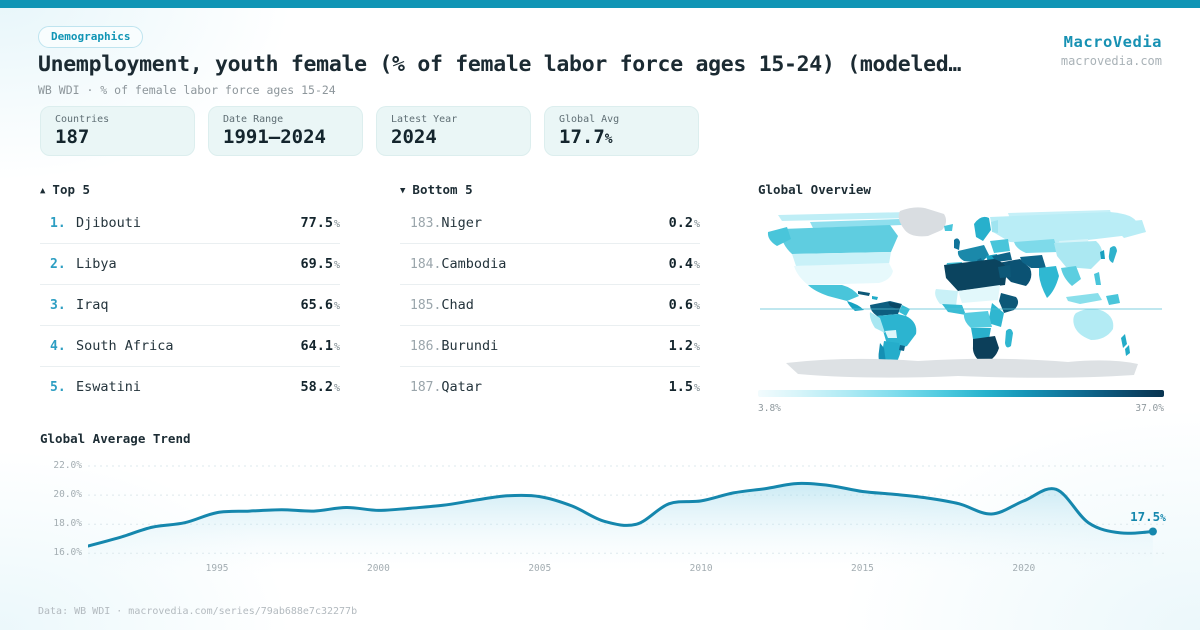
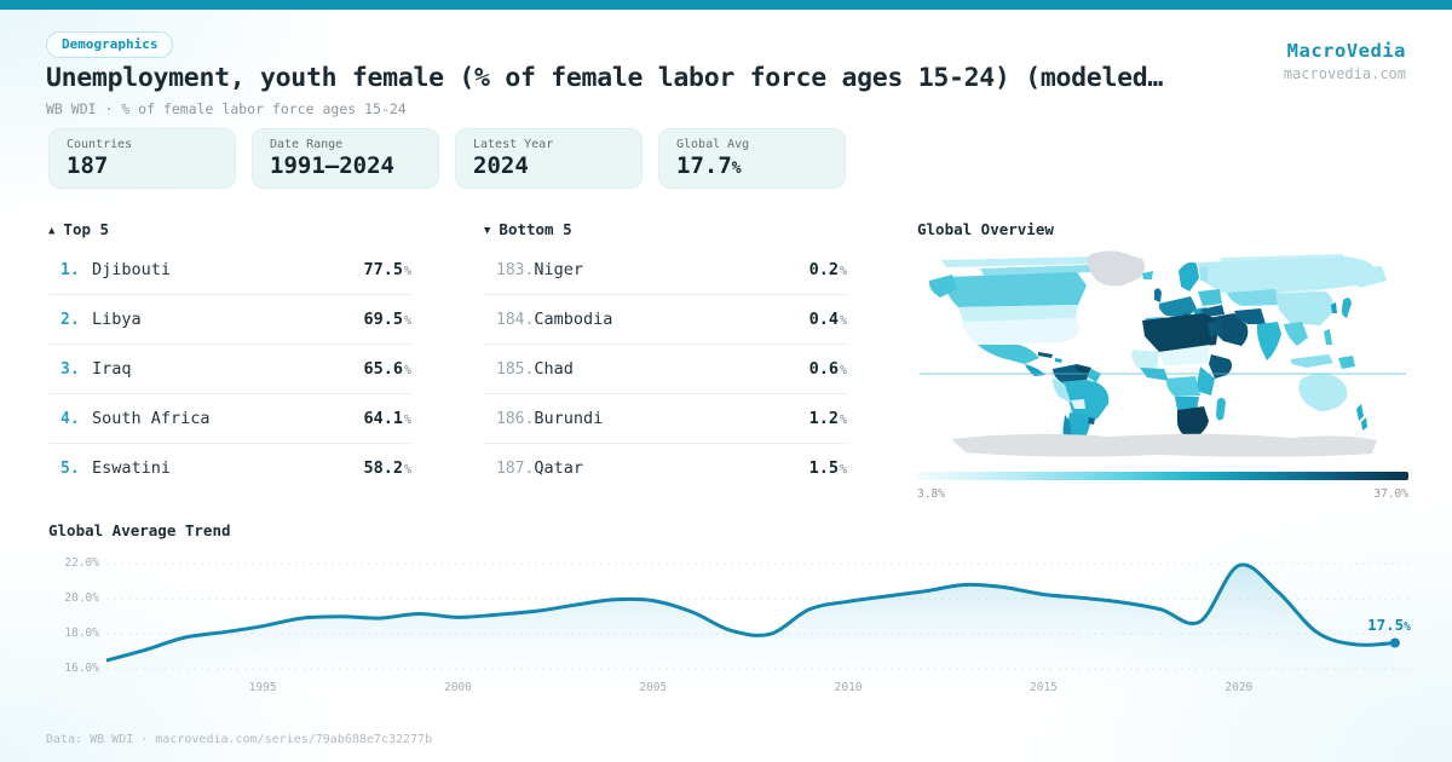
1995: 18.8% -> 18.4%
2010: 19.6% -> 19.9%
2020: 19.6% -> 21.9%
